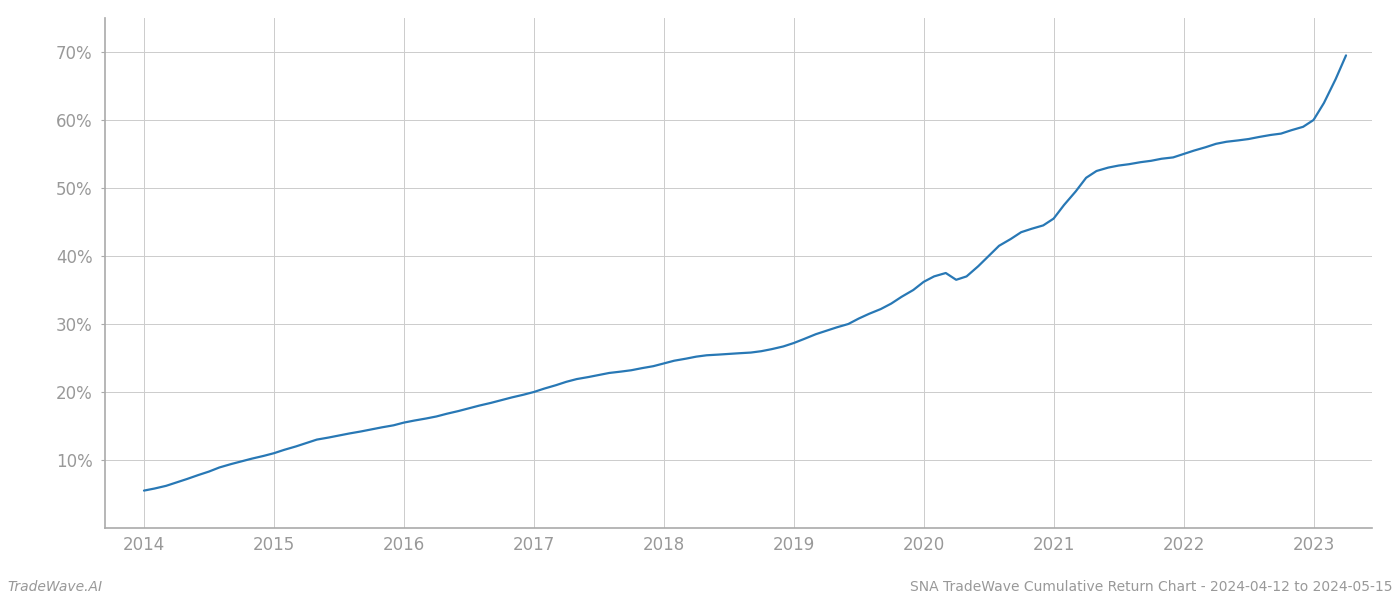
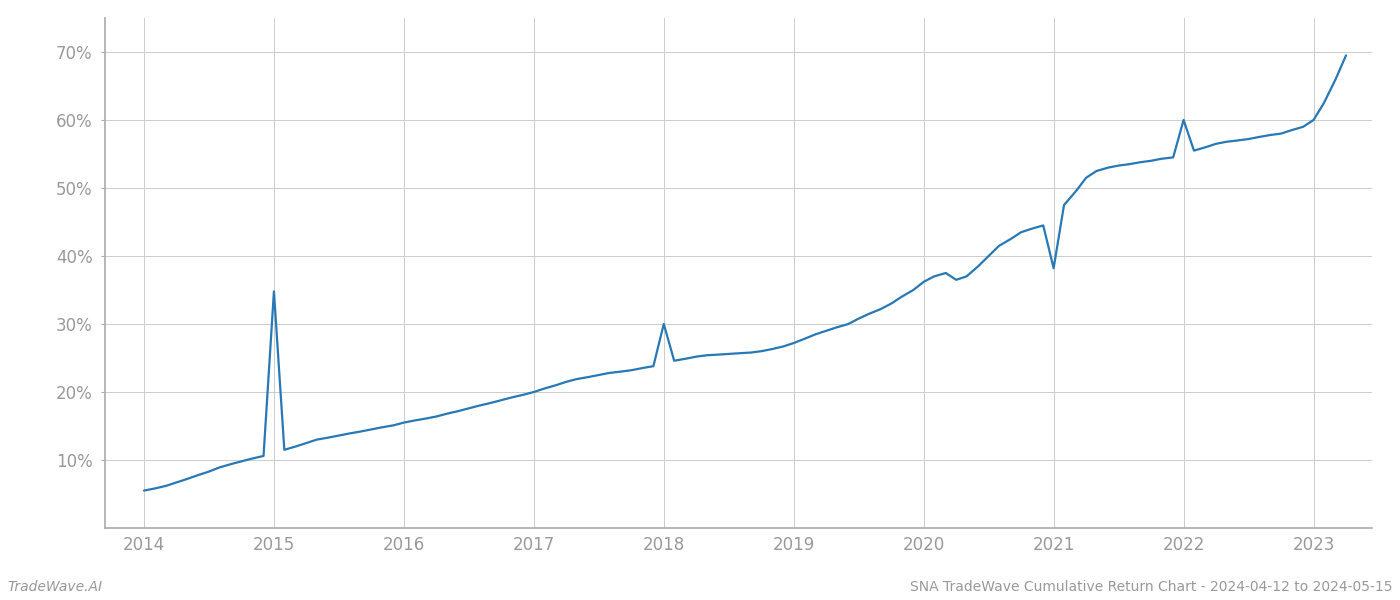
2015: 11.0% -> 34.8%
2018: 24.2% -> 30.0%
2021: 45.5% -> 38.2%
2022: 55.0% -> 60.0%
